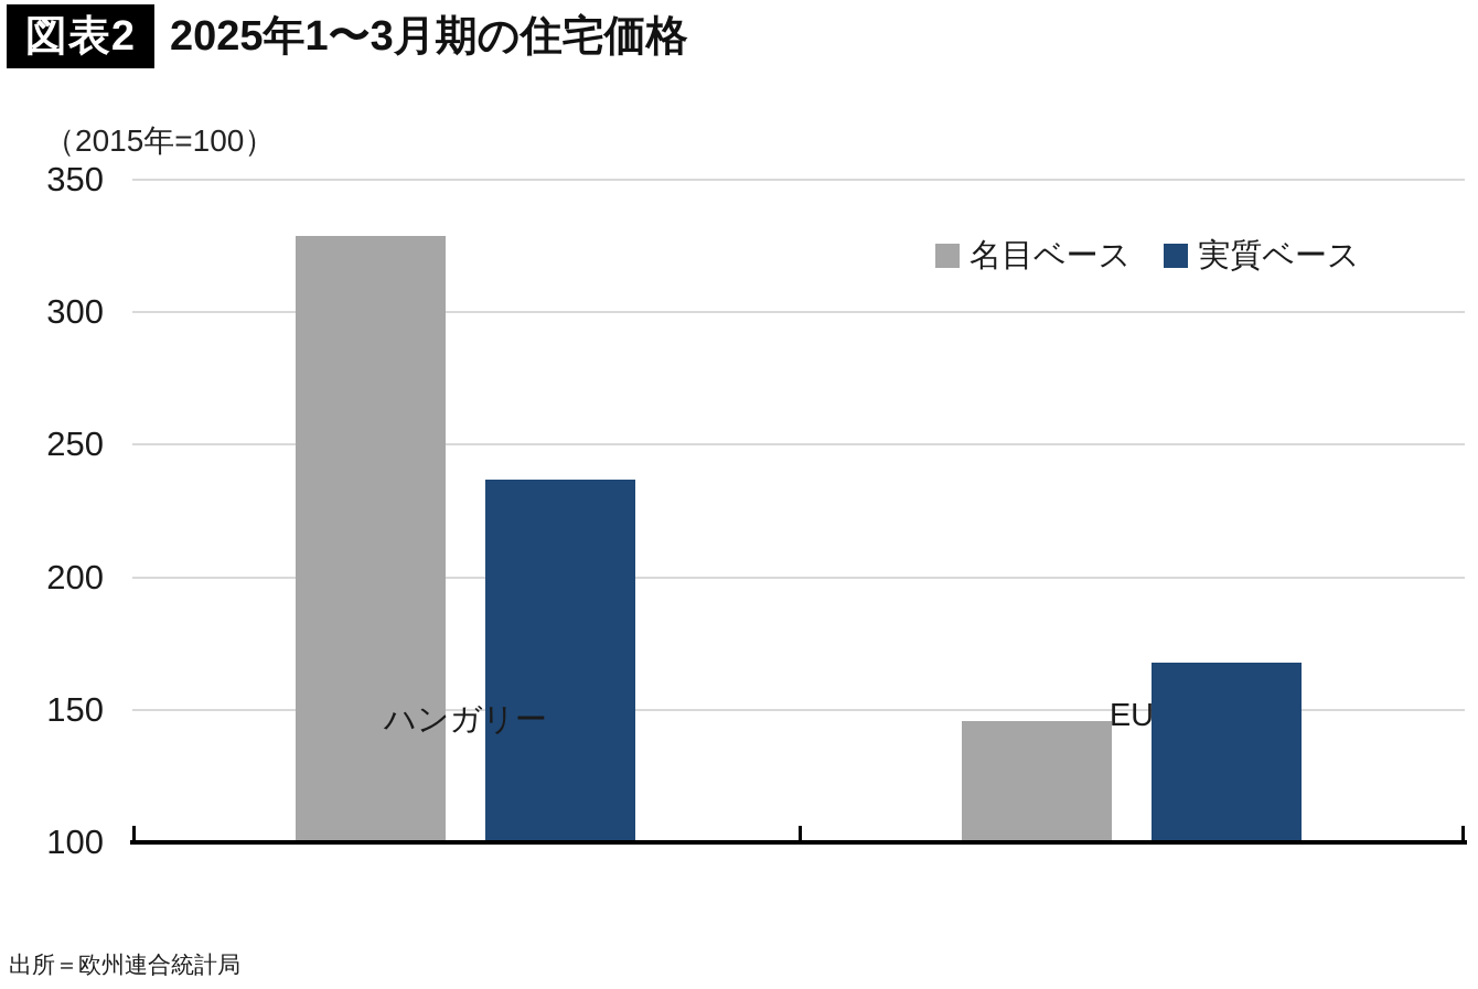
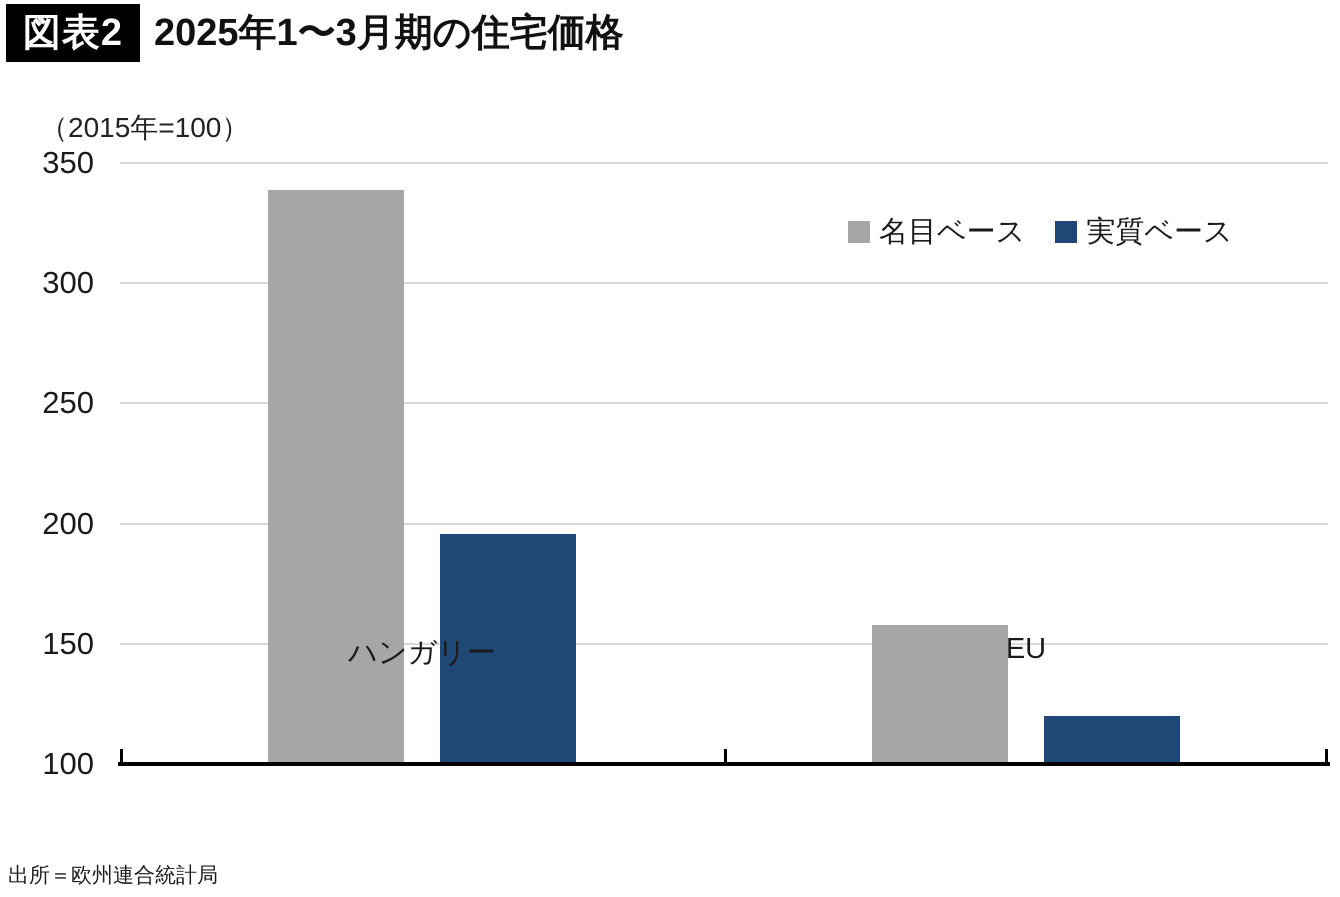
名目ベース/ハンガリー: 328 -> 338
実質ベース/ハンガリー: 236 -> 195
名目ベース/EU: 145 -> 157
実質ベース/EU: 167 -> 119
